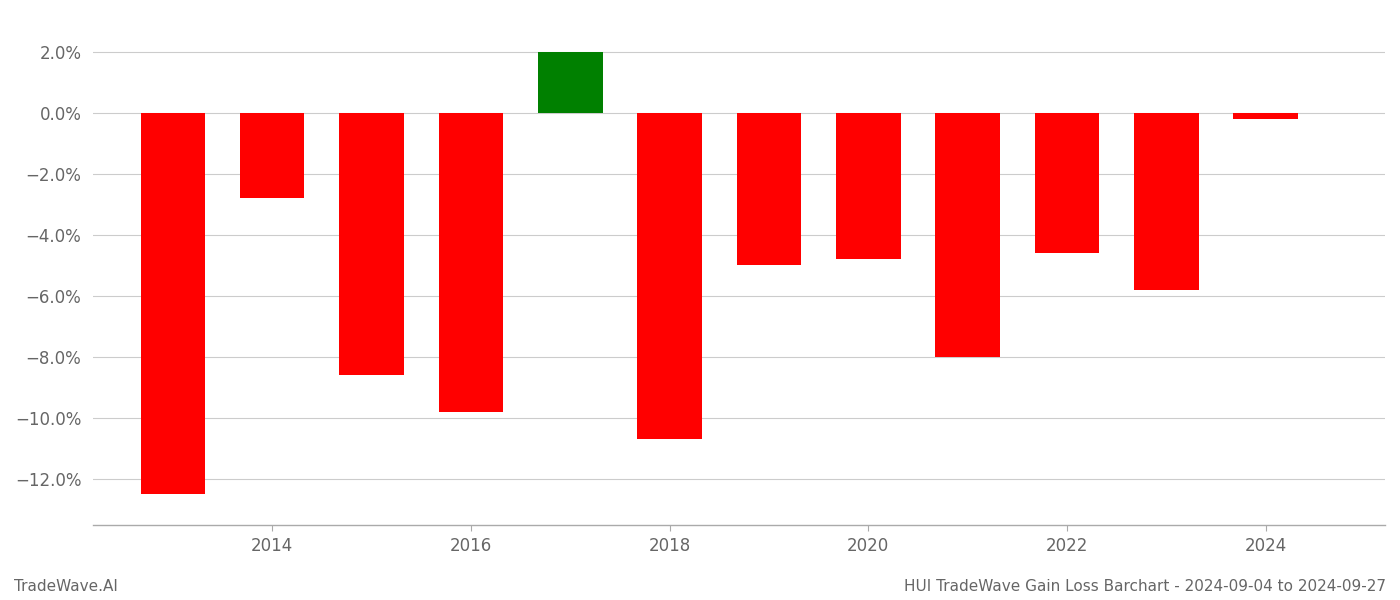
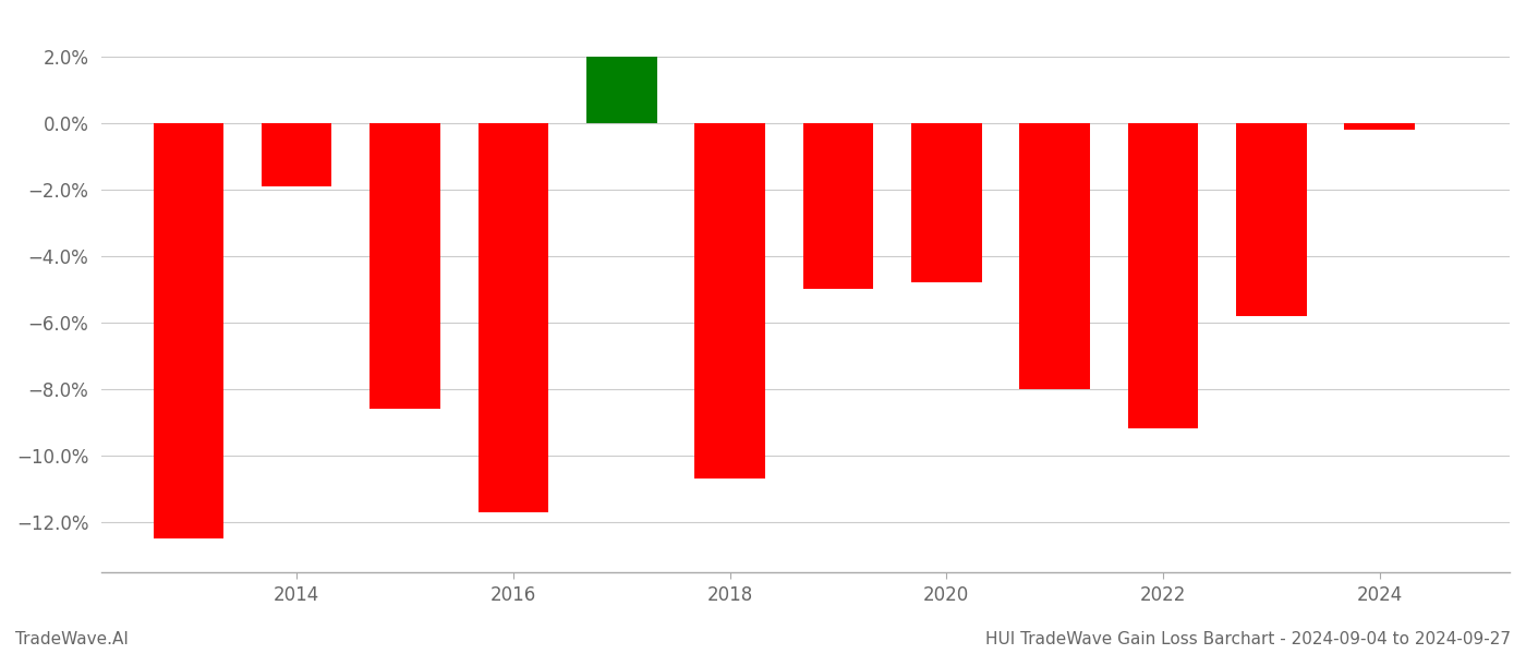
2014: -2.8% -> -1.9%
2016: -9.8% -> -11.7%
2022: -4.6% -> -9.2%
